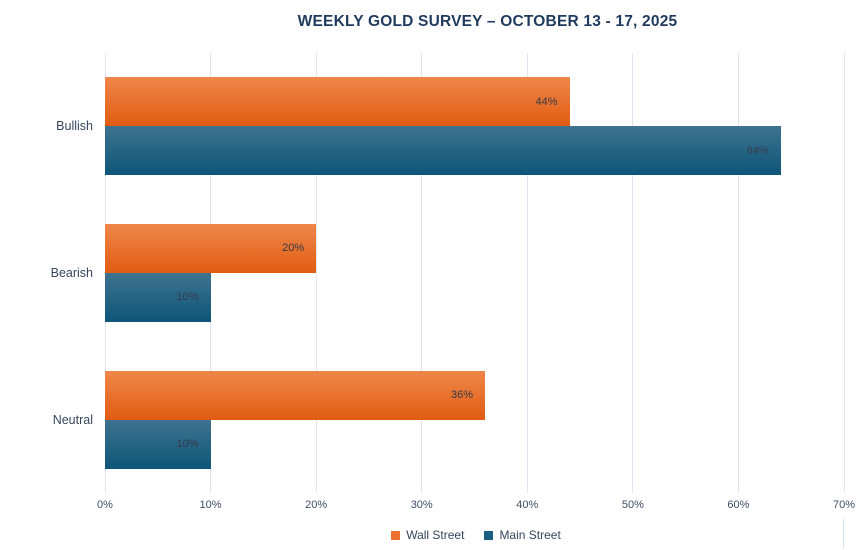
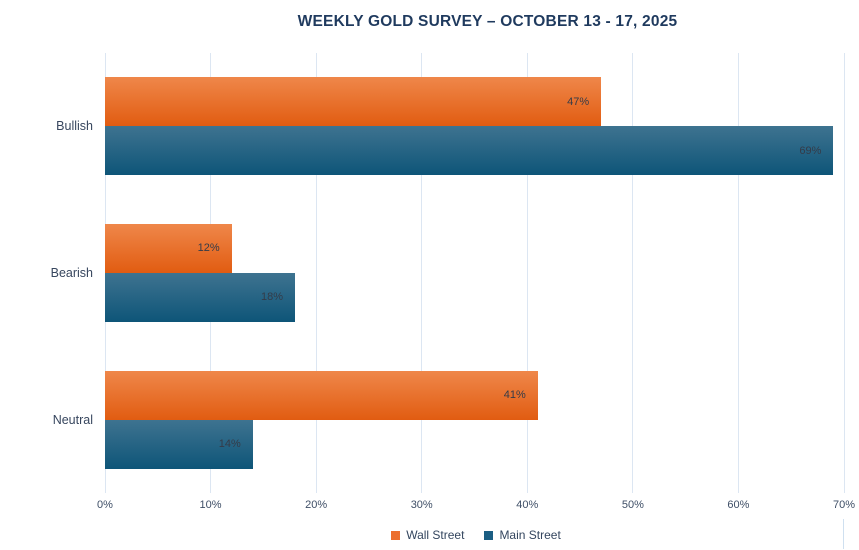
Wall Street/Bullish: 44% -> 47%
Main Street/Bullish: 64% -> 69%
Wall Street/Bearish: 20% -> 12%
Main Street/Bearish: 10% -> 18%
Wall Street/Neutral: 36% -> 41%
Main Street/Neutral: 10% -> 14%
